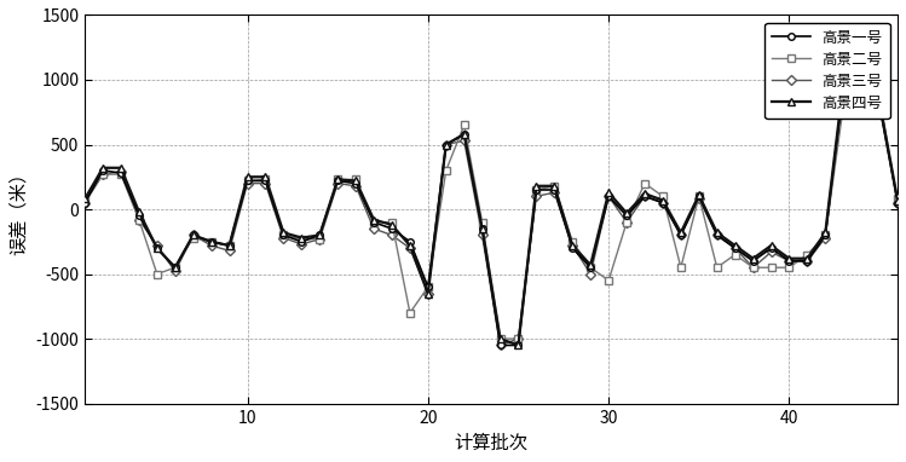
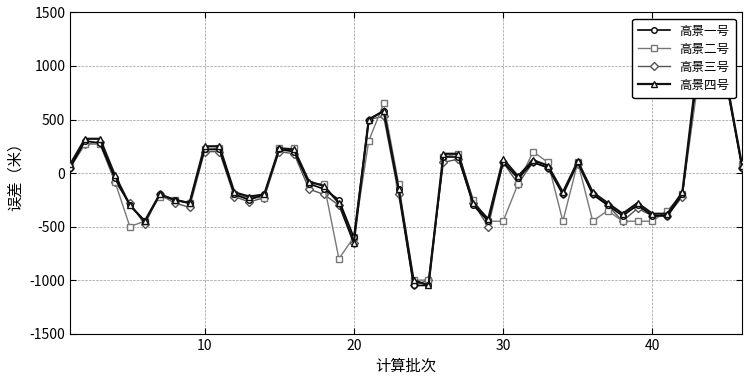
高景二号/30: -550 -> -450
